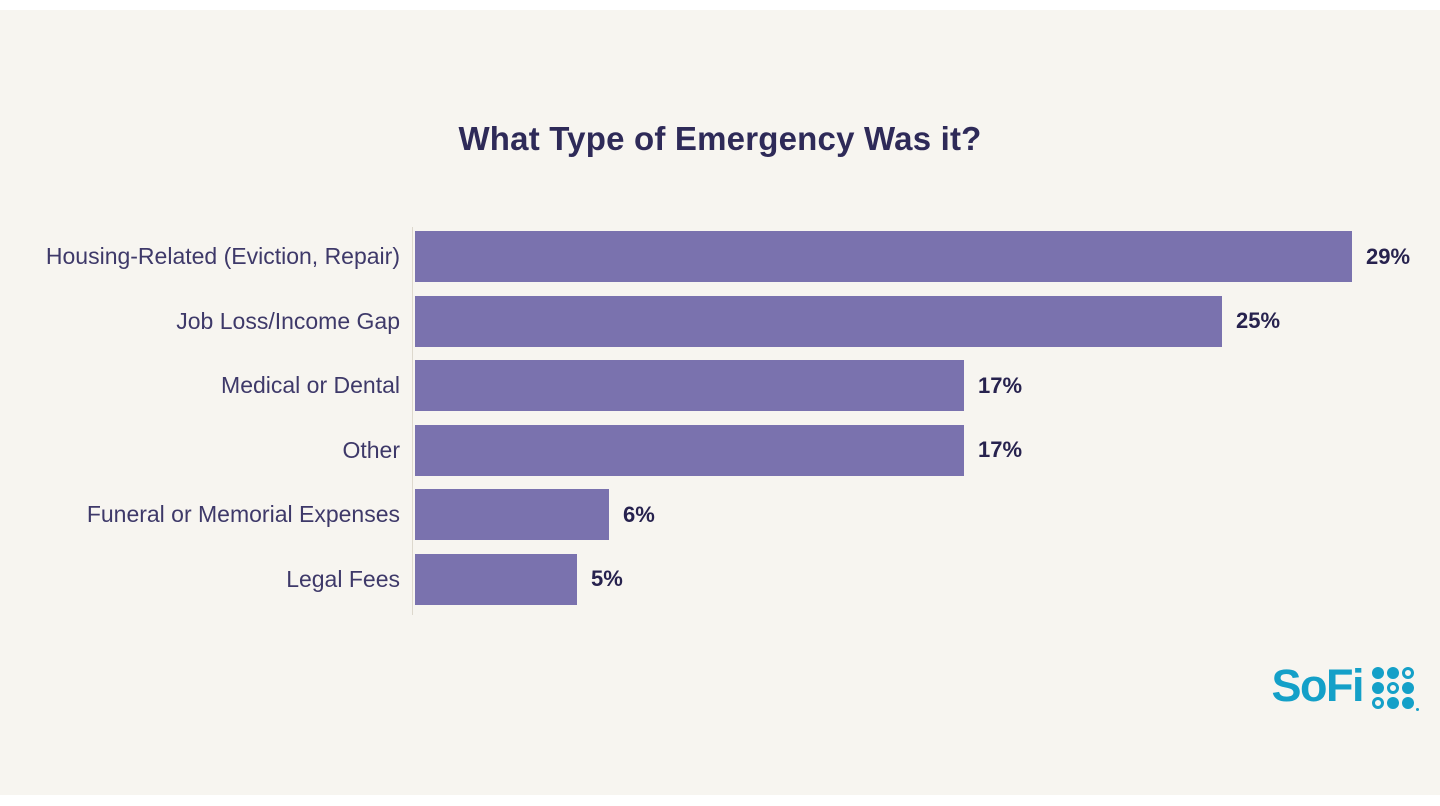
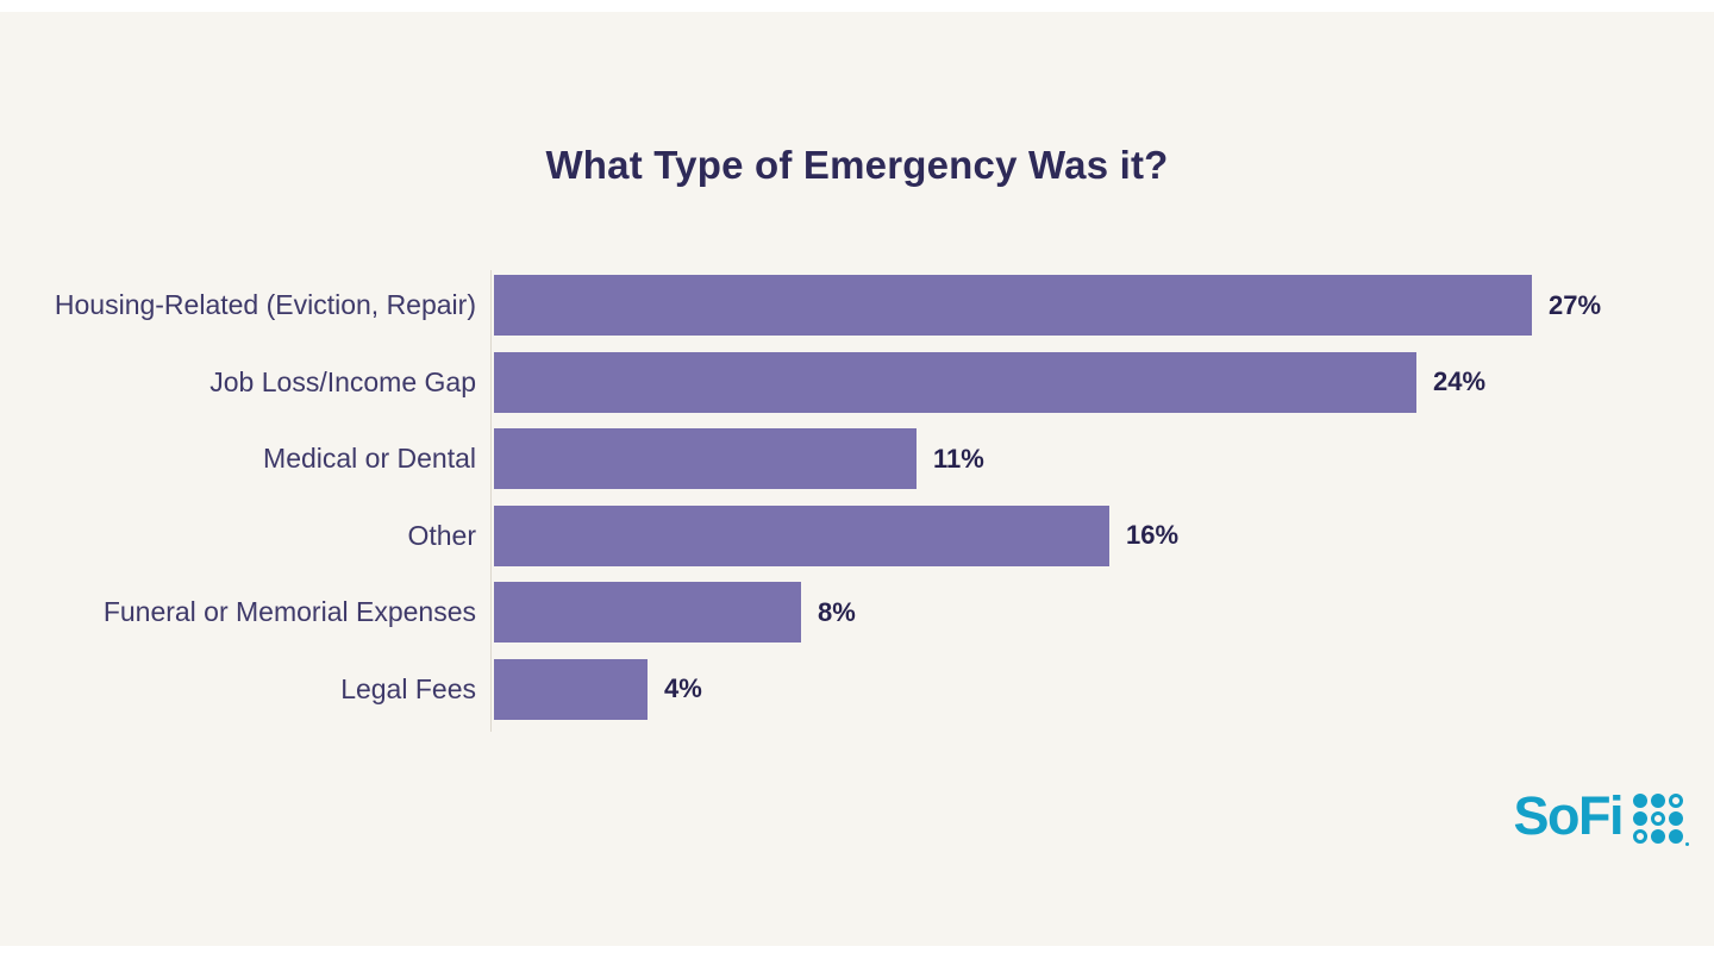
Housing-Related (Eviction, Repair): 29% -> 27%
Job Loss/Income Gap: 25% -> 24%
Medical or Dental: 17% -> 11%
Other: 17% -> 16%
Funeral or Memorial Expenses: 6% -> 8%
Legal Fees: 5% -> 4%
